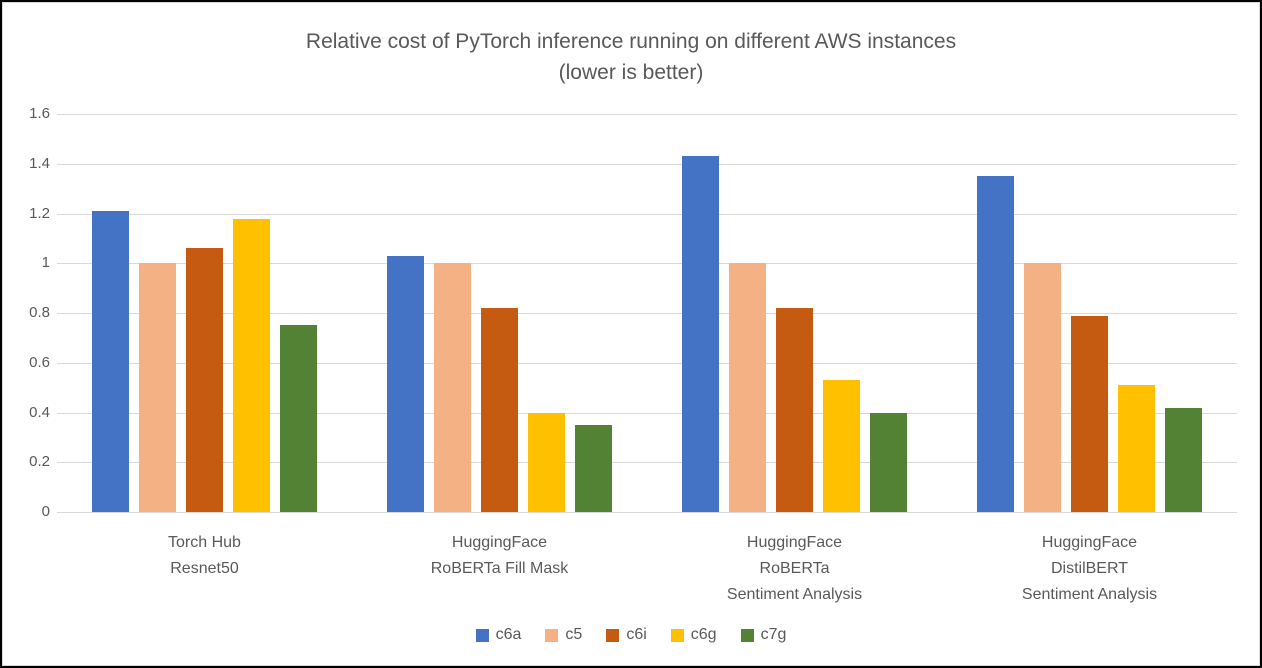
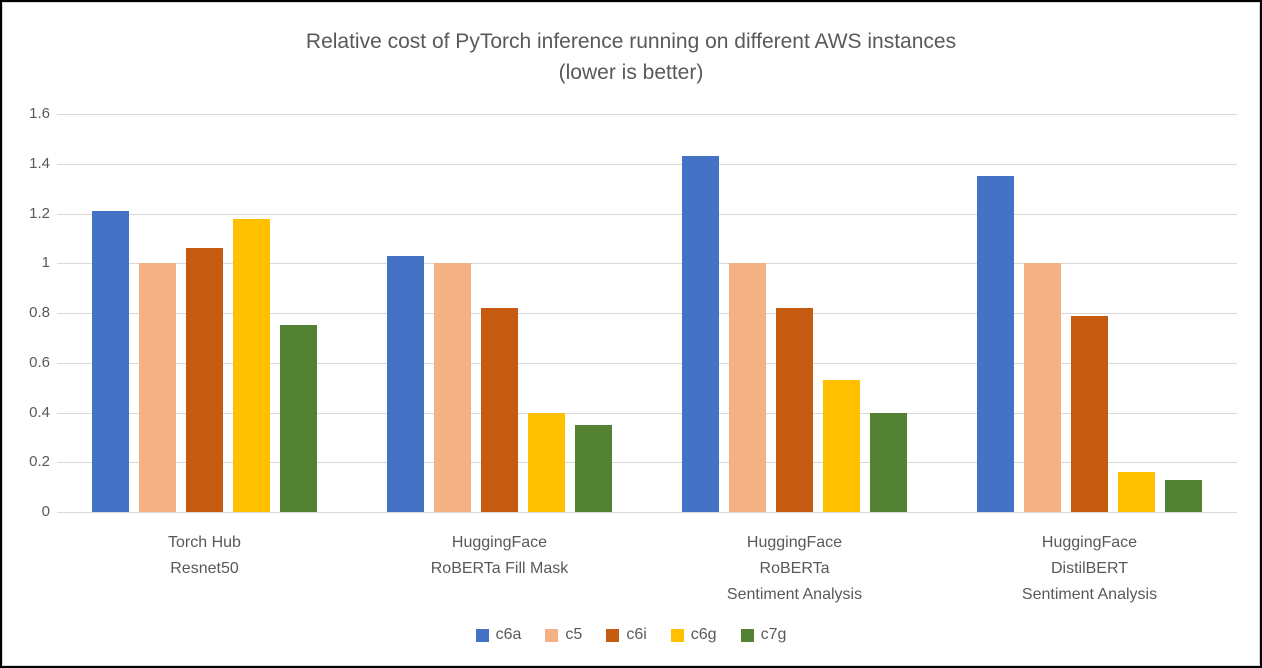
c6g/HuggingFace DistilBERT Sentiment Analysis: 0.51 -> 0.16
c7g/HuggingFace DistilBERT Sentiment Analysis: 0.42 -> 0.13
